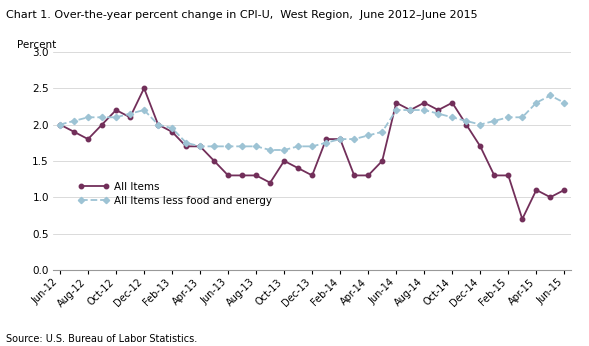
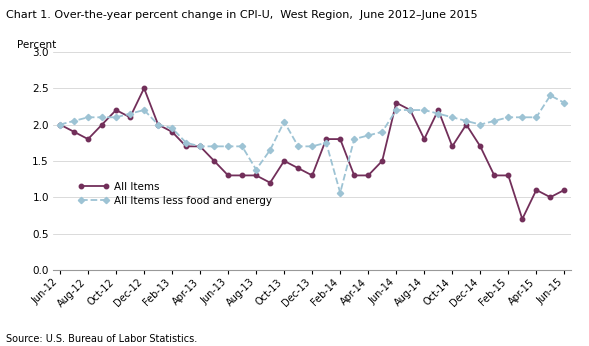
All Items less food and energy/Aug-13: 1.70 -> 1.38
All Items less food and energy/Oct-13: 1.65 -> 2.04
All Items less food and energy/Feb-14: 1.80 -> 1.06
All Items/Aug-14: 2.3 -> 1.8
All Items/Oct-14: 2.3 -> 1.7
All Items less food and energy/Apr-15: 2.30 -> 2.10
